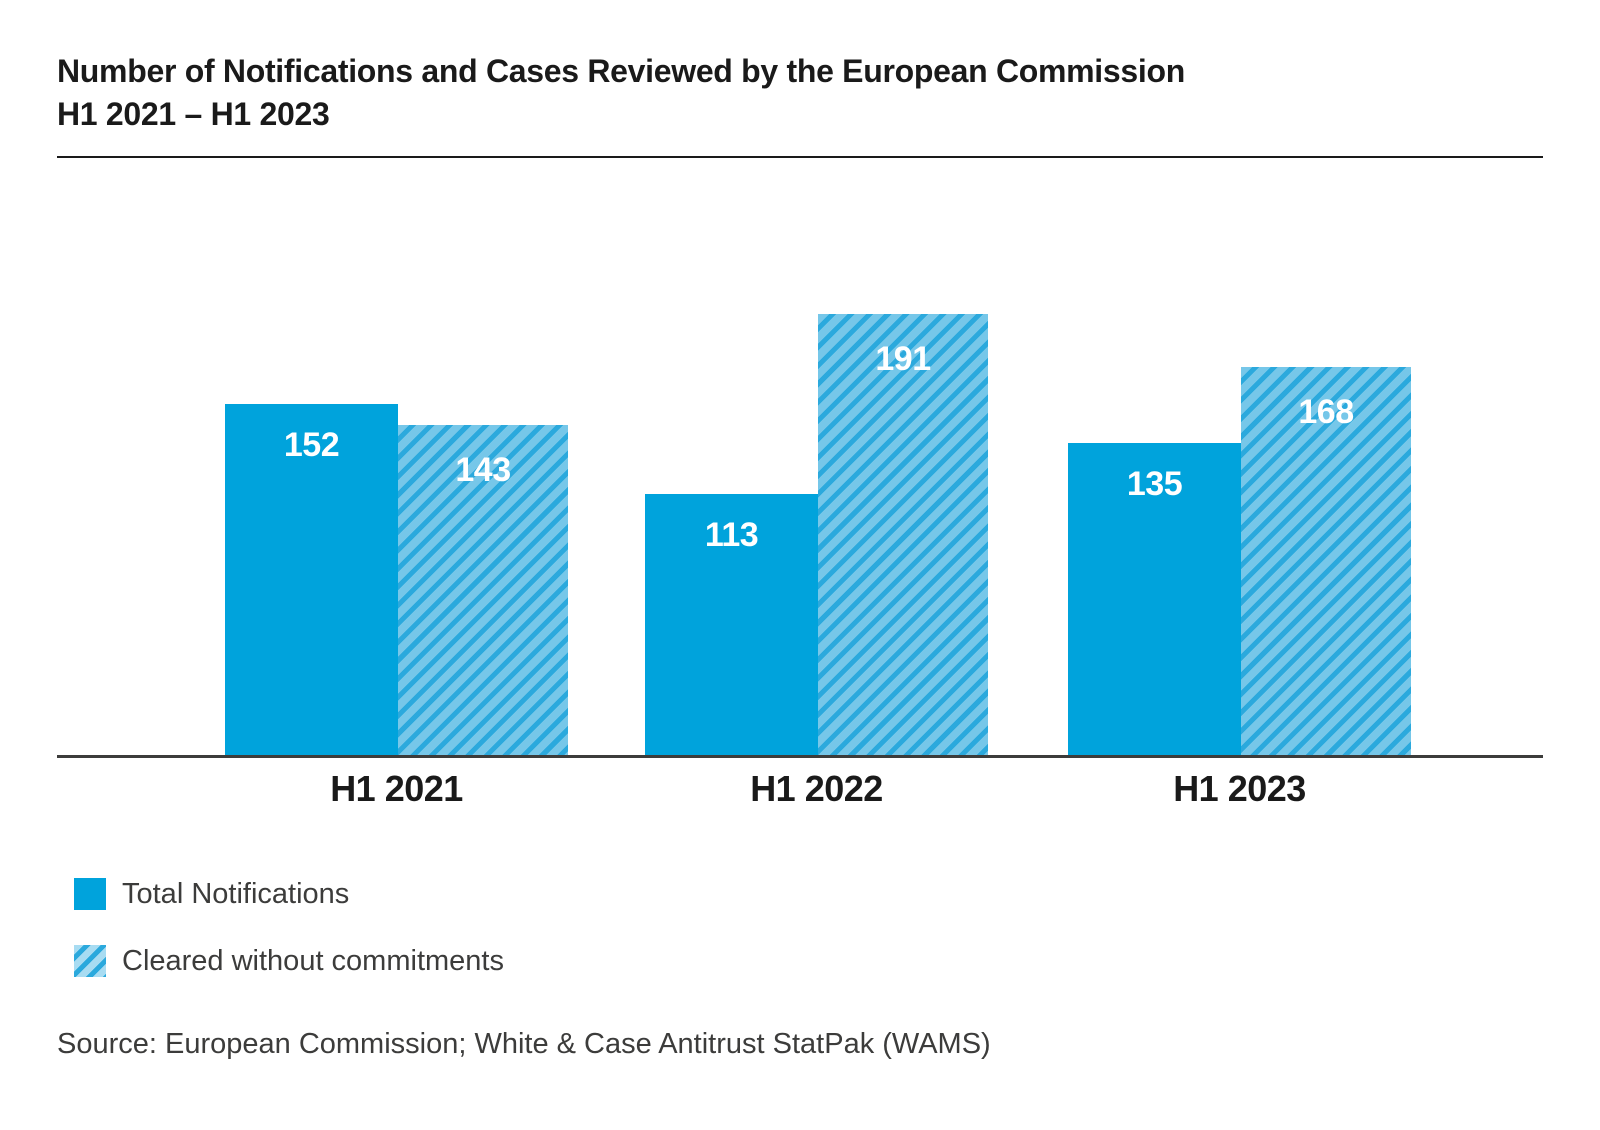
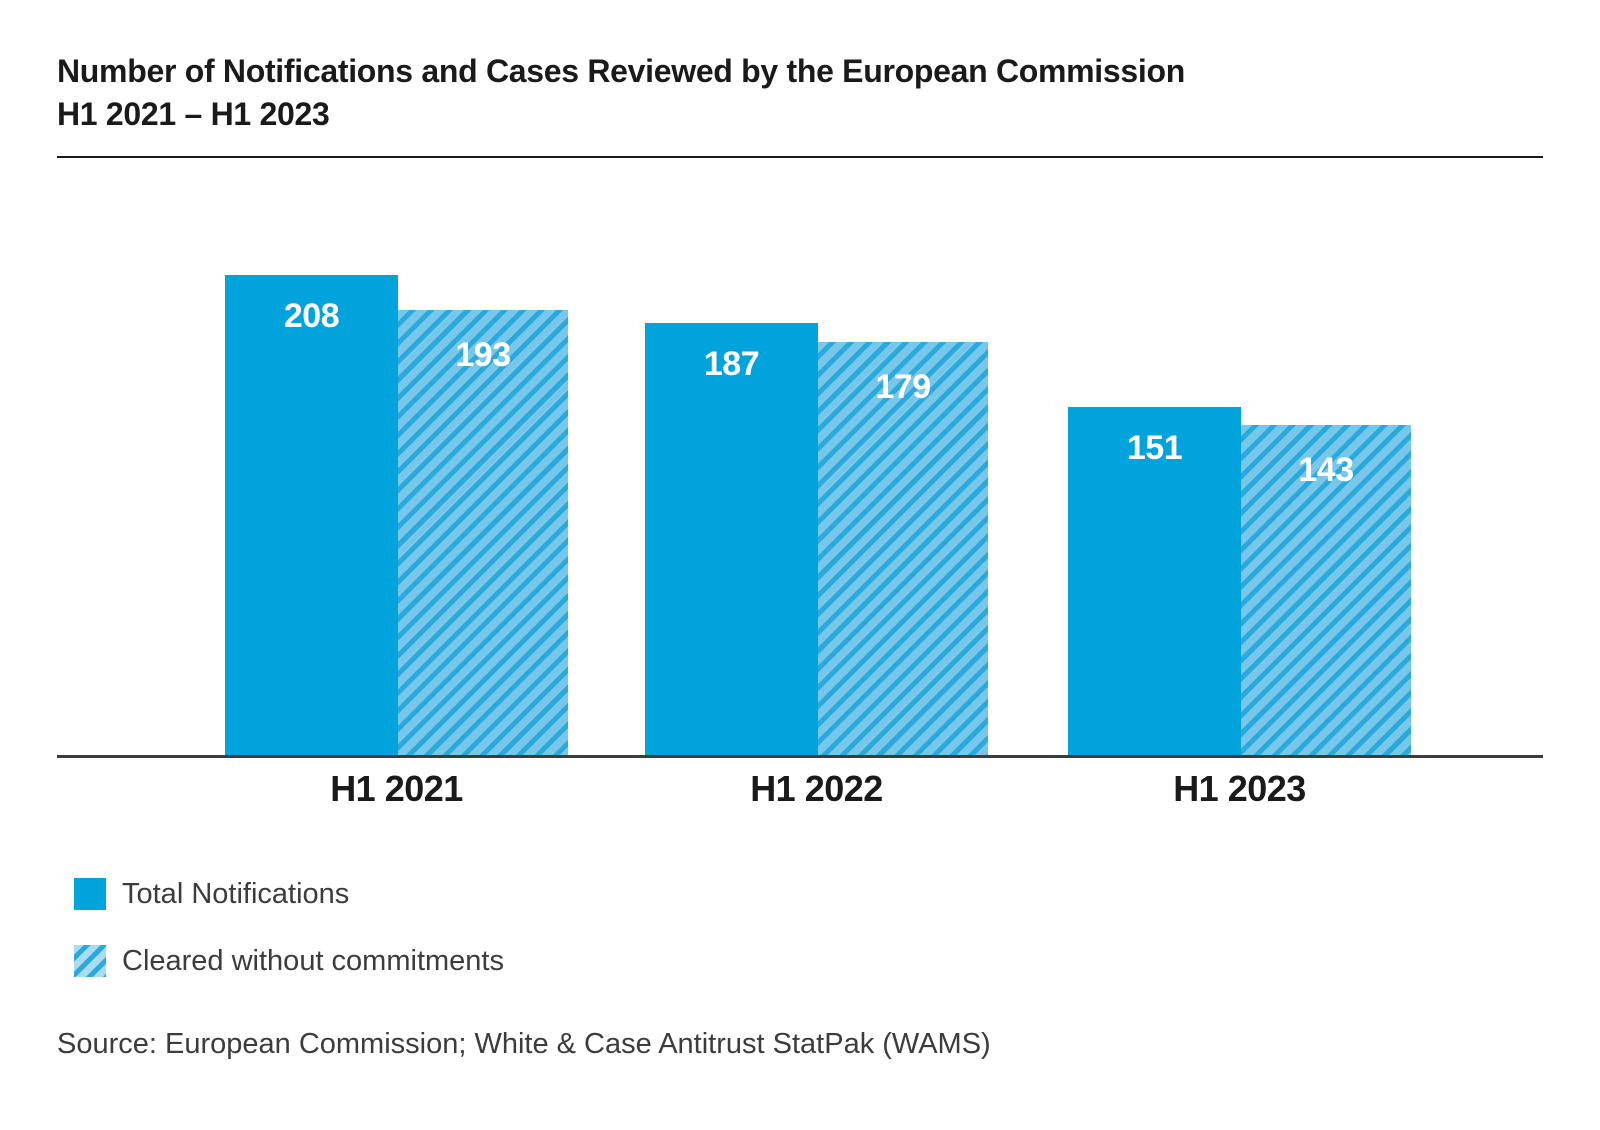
Total Notifications/H1 2021: 152 -> 208
Cleared without commitments/H1 2021: 143 -> 193
Total Notifications/H1 2022: 113 -> 187
Cleared without commitments/H1 2022: 191 -> 179
Total Notifications/H1 2023: 135 -> 151
Cleared without commitments/H1 2023: 168 -> 143
